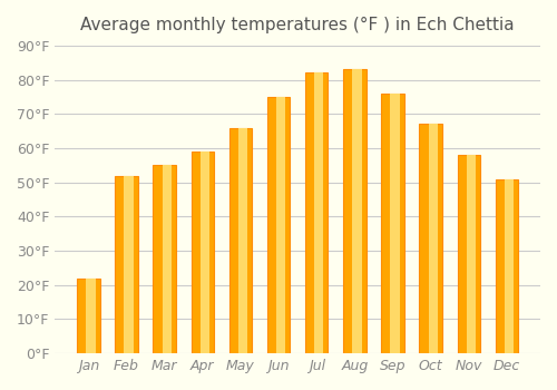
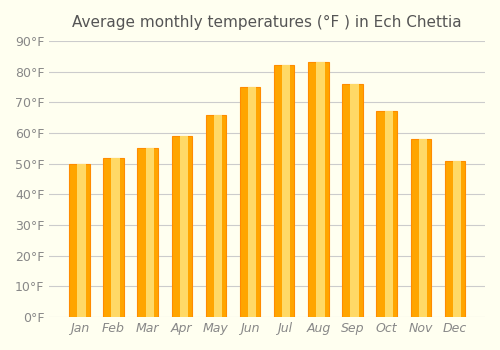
Jan: 22°F -> 50°F
